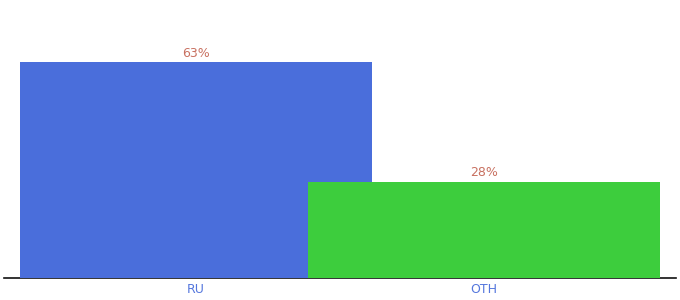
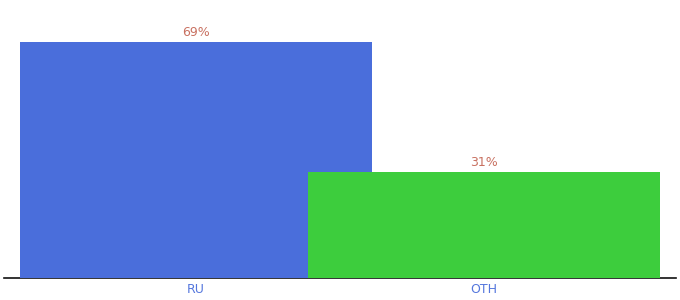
RU: 63% -> 69%
OTH: 28% -> 31%
